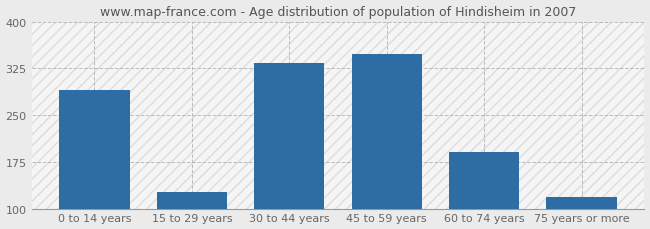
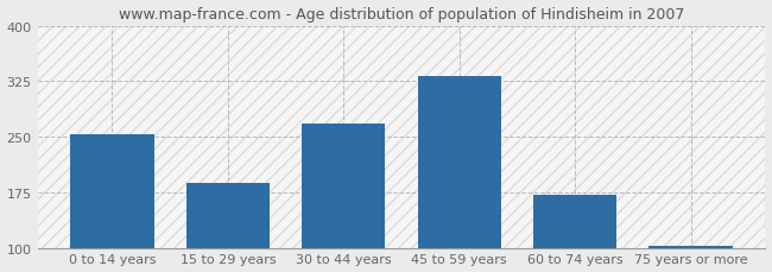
0 to 14 years: 290 -> 254
15 to 29 years: 126 -> 187
30 to 44 years: 334 -> 268
45 to 59 years: 348 -> 332
60 to 74 years: 190 -> 171
75 years or more: 118 -> 103
